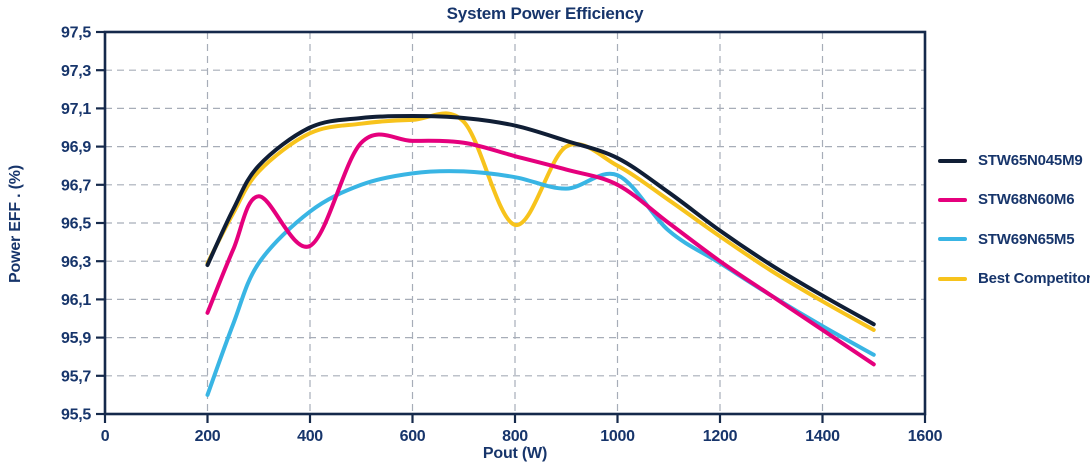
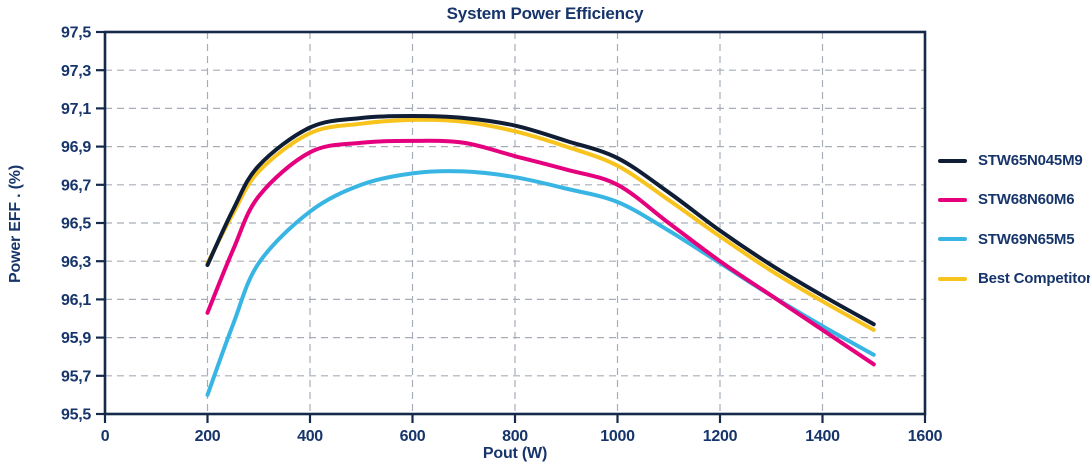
STW68N60M6/400: 96,38 -> 96,87
Best Competitor/800: 96,49 -> 96,98
STW69N65M5/1000: 96,75 -> 96,61
